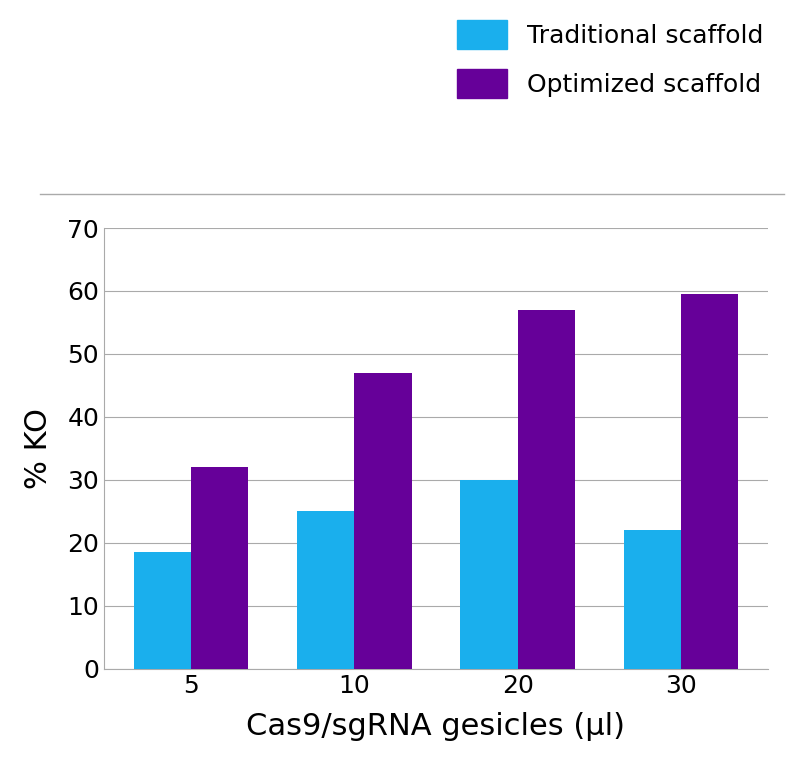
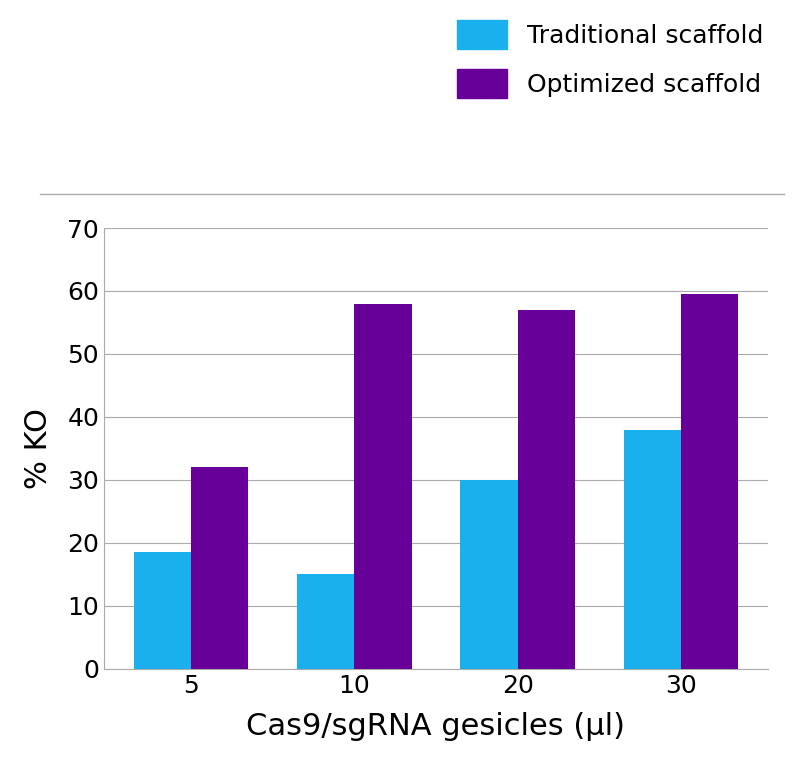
Traditional scaffold/10: 25.0 -> 15.0
Optimized scaffold/10: 47.0 -> 58.0
Traditional scaffold/30: 22.0 -> 38.0
